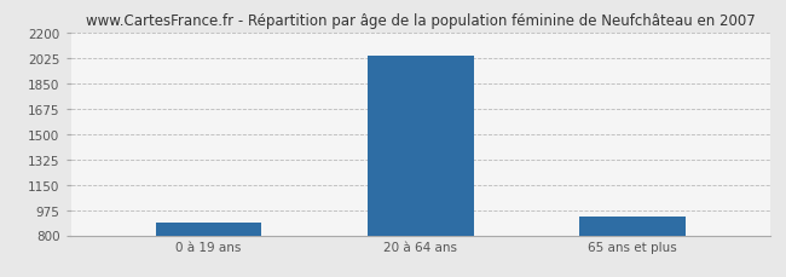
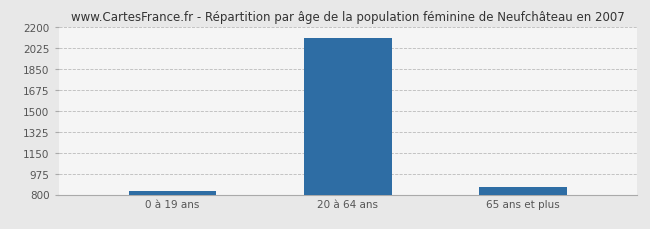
0 à 19 ans: 890 -> 830
20 à 64 ans: 2040 -> 2100
65 ans et plus: 930 -> 860
